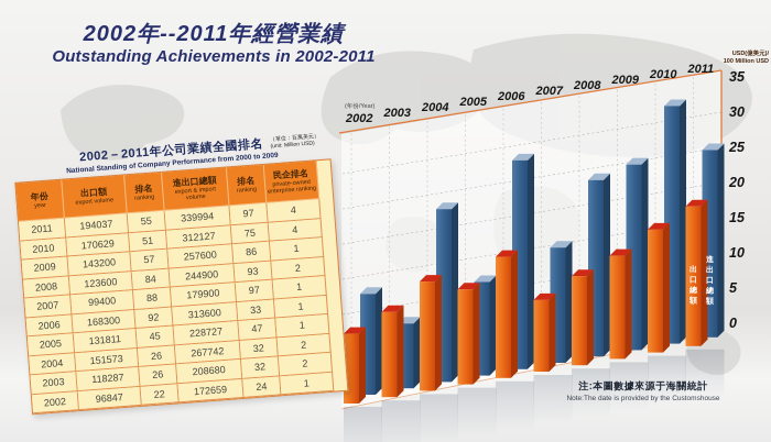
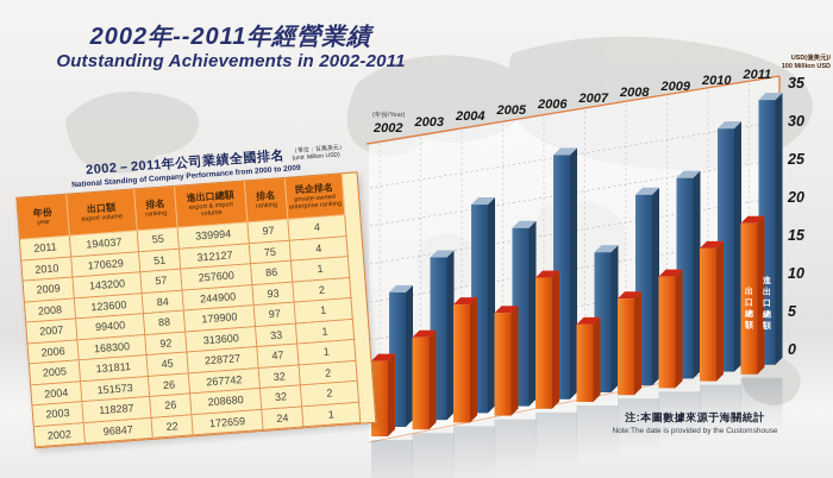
進出口總額/2002: 14 -> 17
進出口總額/2003: 9 -> 21
進出口總額/2004: 24 -> 27
進出口總額/2005: 13 -> 23
進出口總額/2006: 29 -> 31
進出口總額/2007: 16 -> 18
進出口總額/2010: 33 -> 31
進出口總額/2011: 26 -> 34
